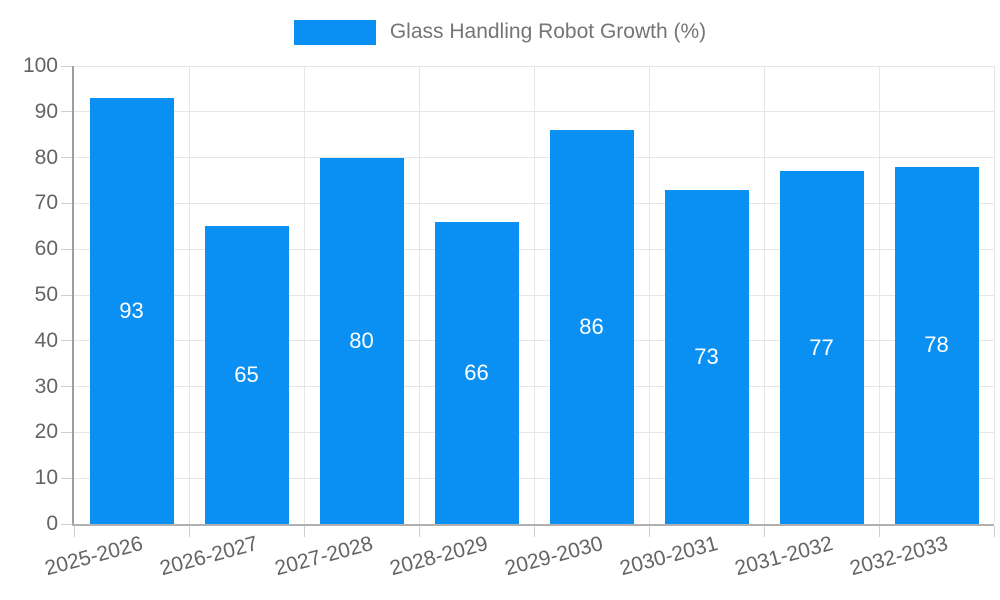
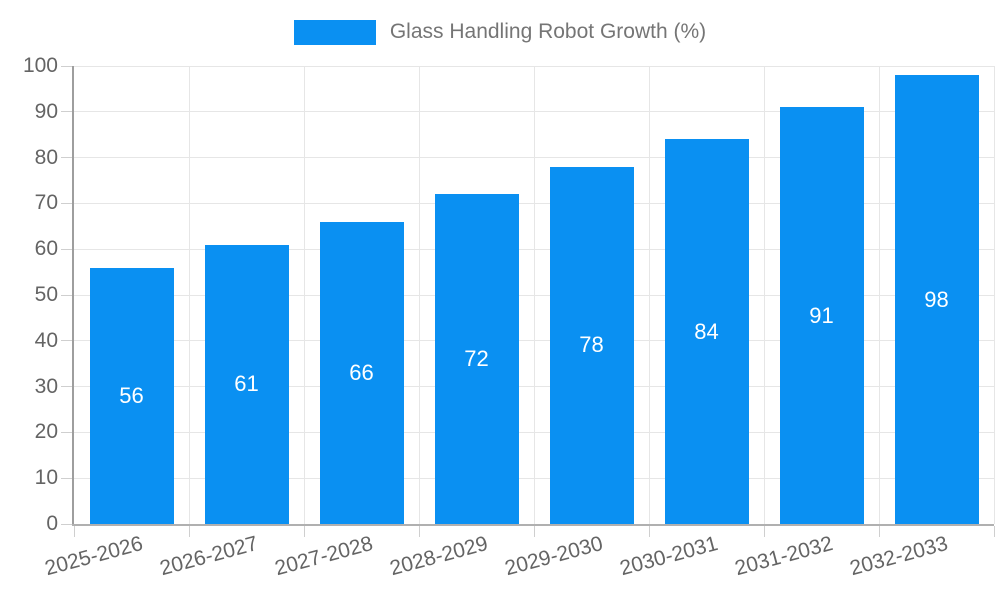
2025-2026: 93 -> 56
2026-2027: 65 -> 61
2027-2028: 80 -> 66
2028-2029: 66 -> 72
2029-2030: 86 -> 78
2030-2031: 73 -> 84
2031-2032: 77 -> 91
2032-2033: 78 -> 98
